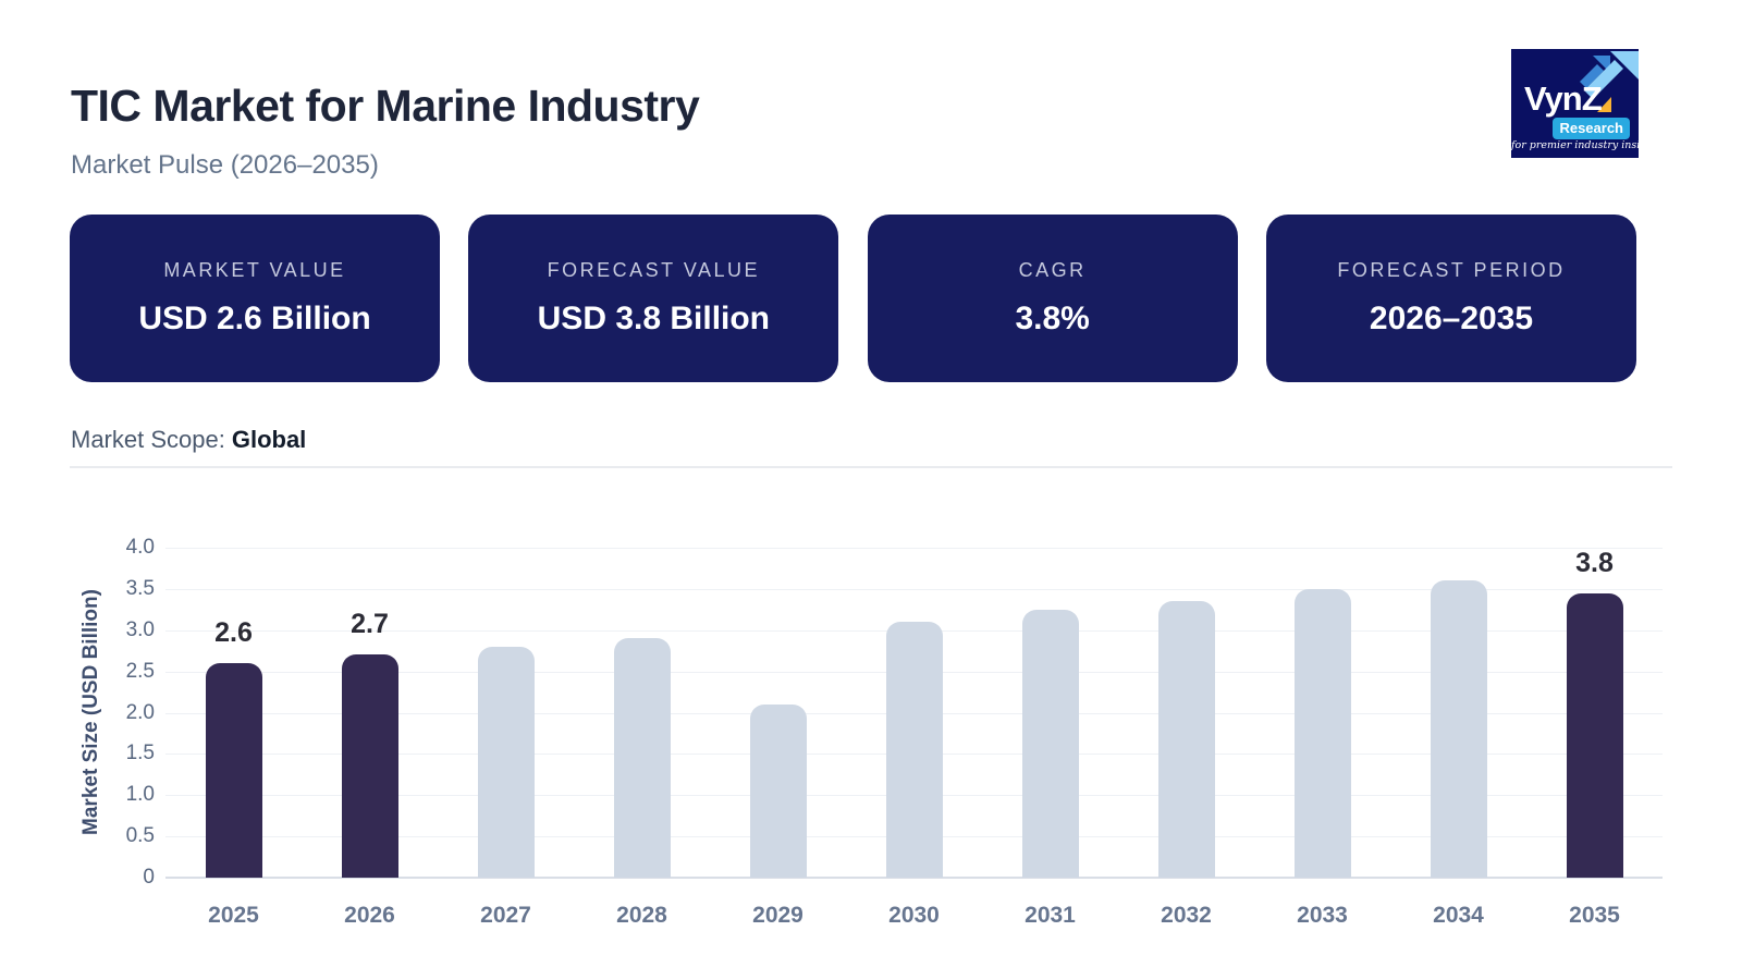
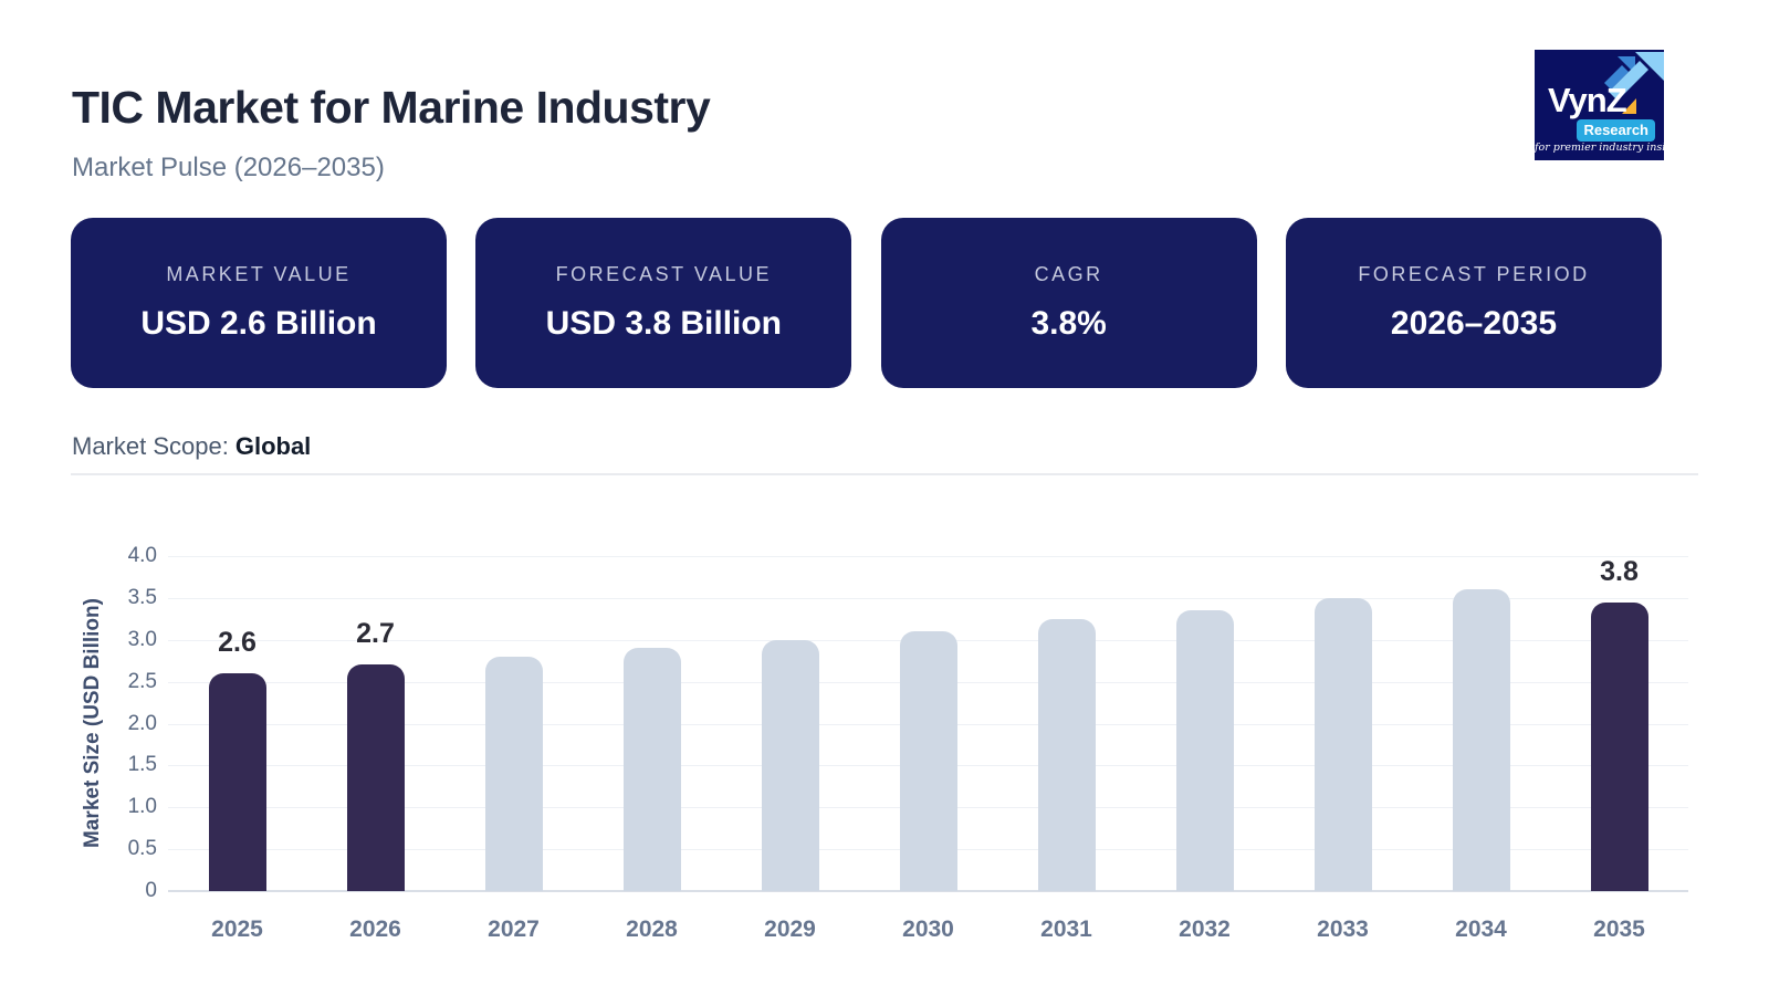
2029: 2.1 -> 3.0
